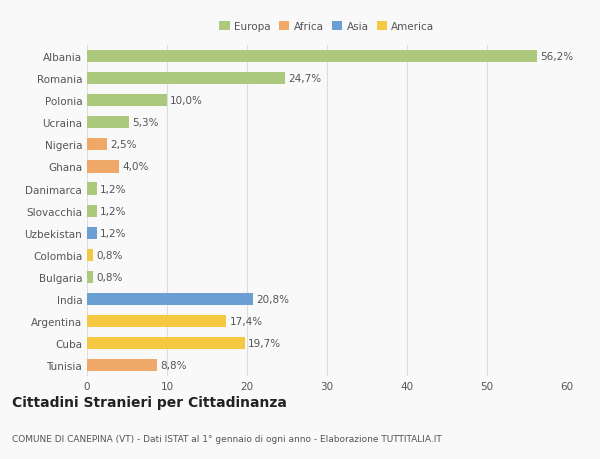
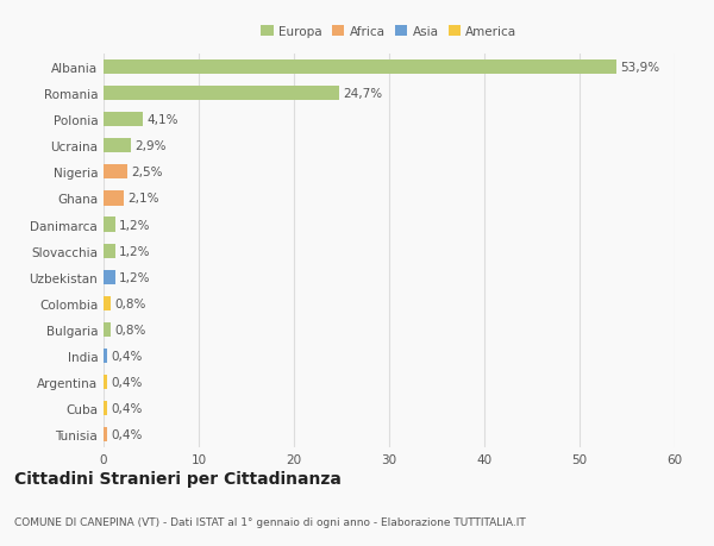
Albania: 56,2% -> 53,9%
Polonia: 10,0% -> 4,1%
Ucraina: 5,3% -> 2,9%
Ghana: 4,0% -> 2,1%
India: 20,8% -> 0,4%
Argentina: 17,4% -> 0,4%
Cuba: 19,7% -> 0,4%
Tunisia: 8,8% -> 0,4%
